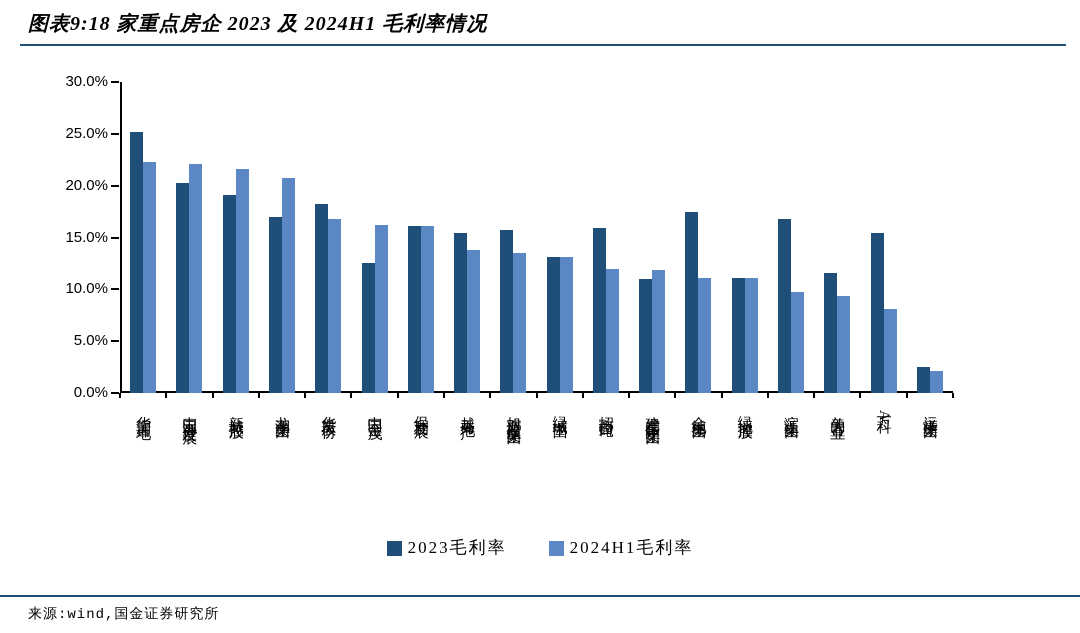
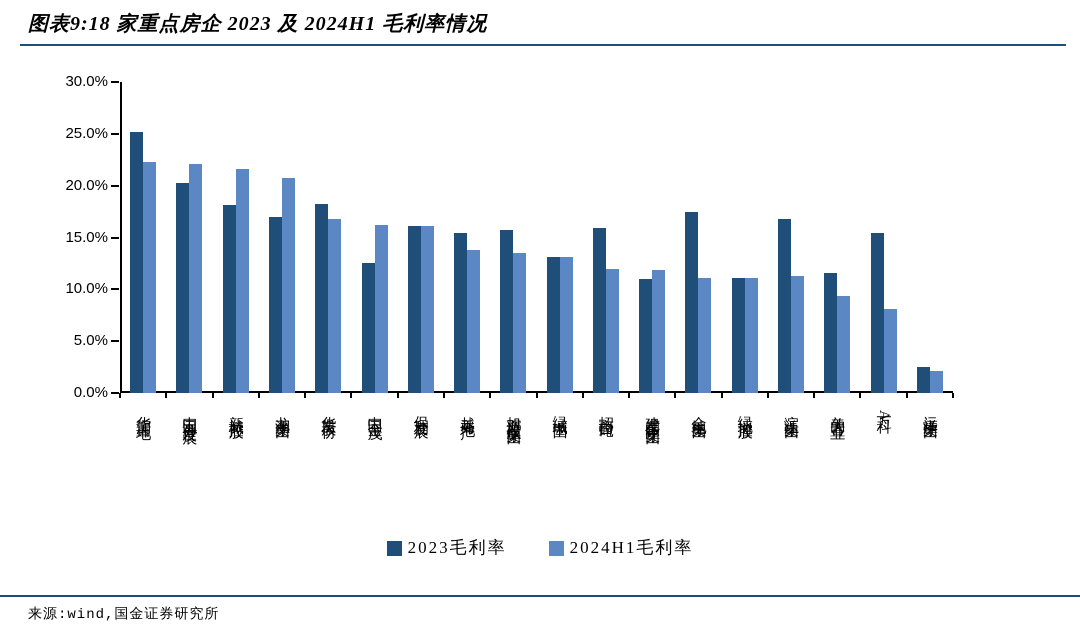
2023毛利率/新城控股: 19.1% -> 18.1%
2024H1毛利率/滨江集团: 9.7% -> 11.3%
